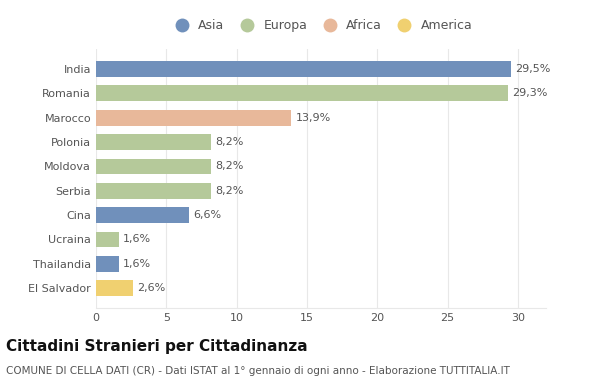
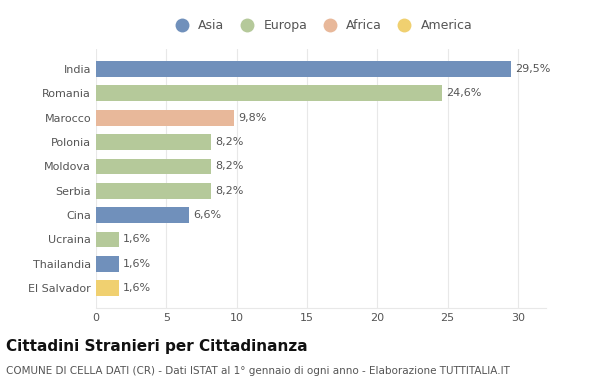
Romania: 29,3% -> 24,6%
Marocco: 13,9% -> 9,8%
El Salvador: 2,6% -> 1,6%
